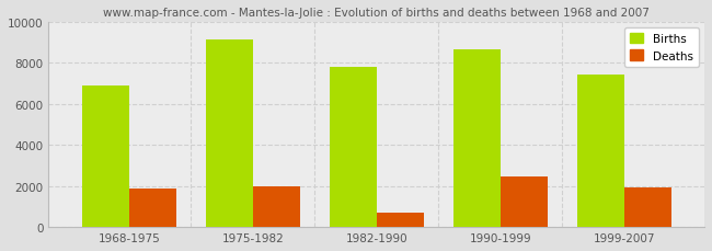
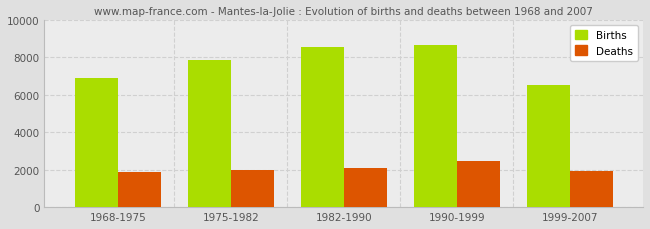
Births/1975-1982: 9100 -> 7800
Births/1982-1990: 7800 -> 8600
Deaths/1982-1990: 700 -> 2100
Births/1999-2007: 7400 -> 6500
